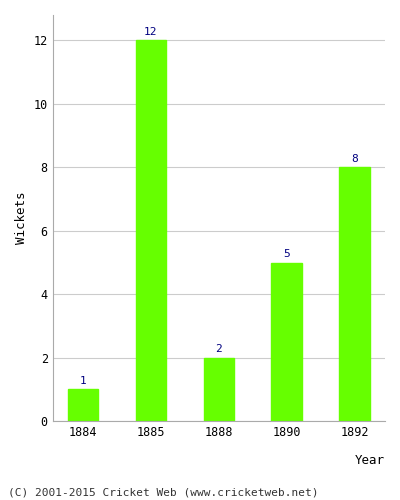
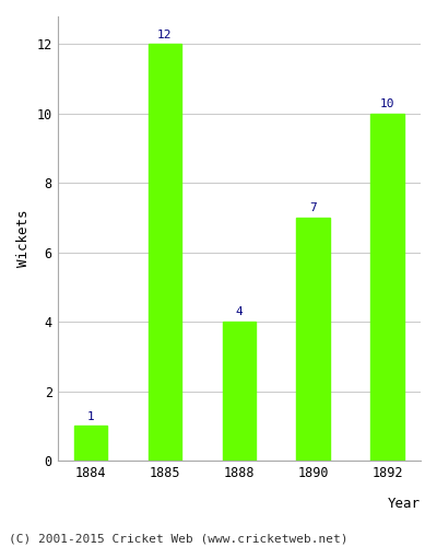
1888: 2 -> 4
1890: 5 -> 7
1892: 8 -> 10
